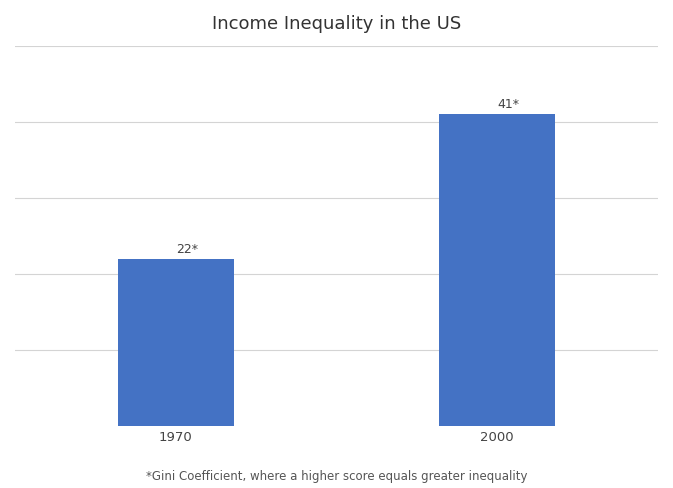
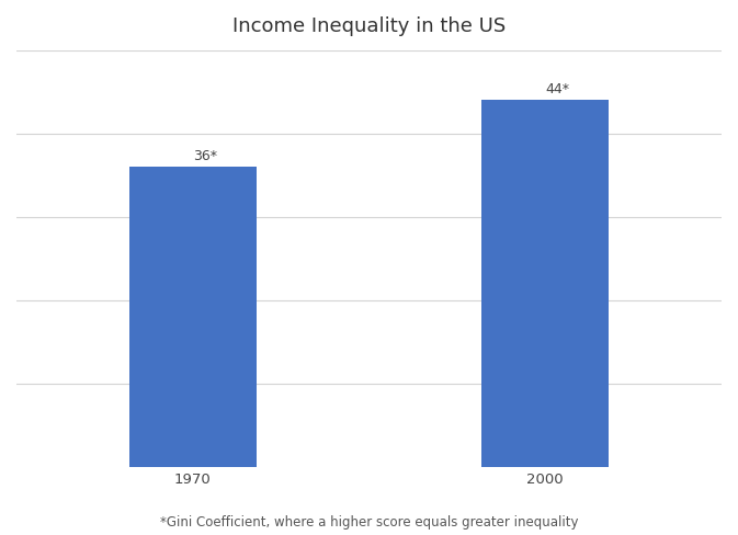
1970: 22* -> 36*
2000: 41* -> 44*
